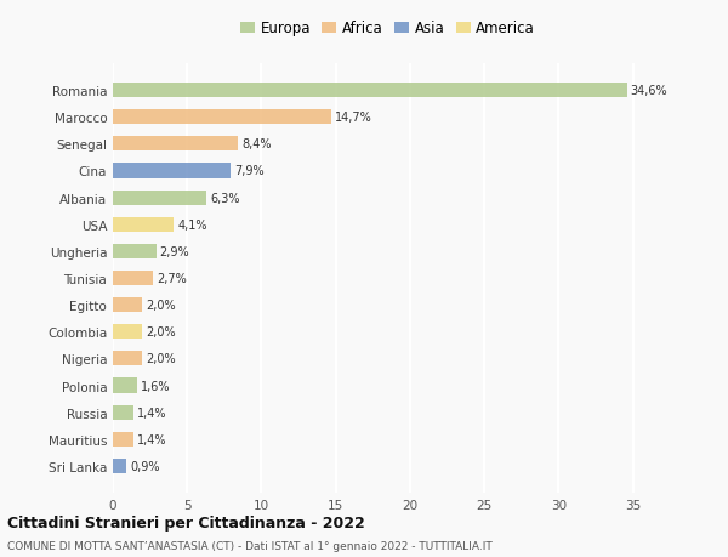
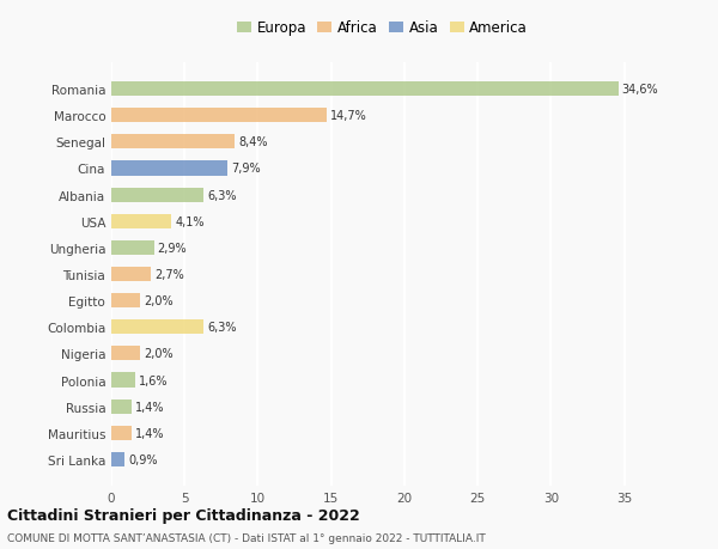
Colombia: 2,0% -> 6,3%
